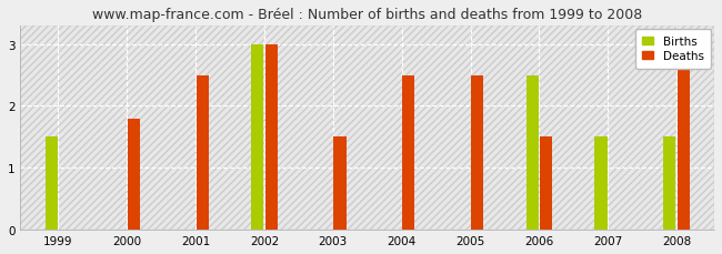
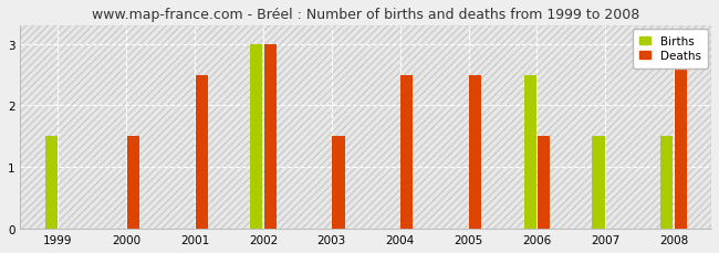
Deaths/2000: 1.8 -> 1.5
